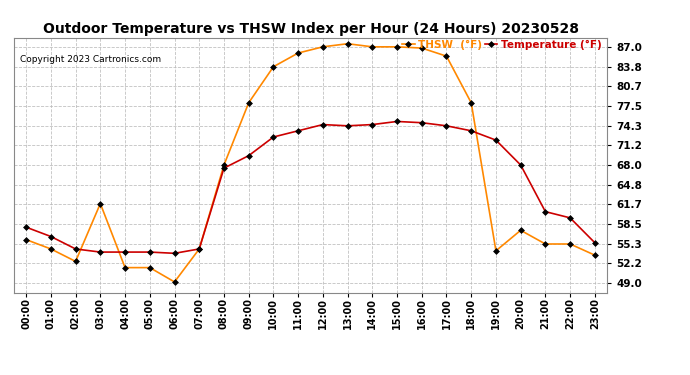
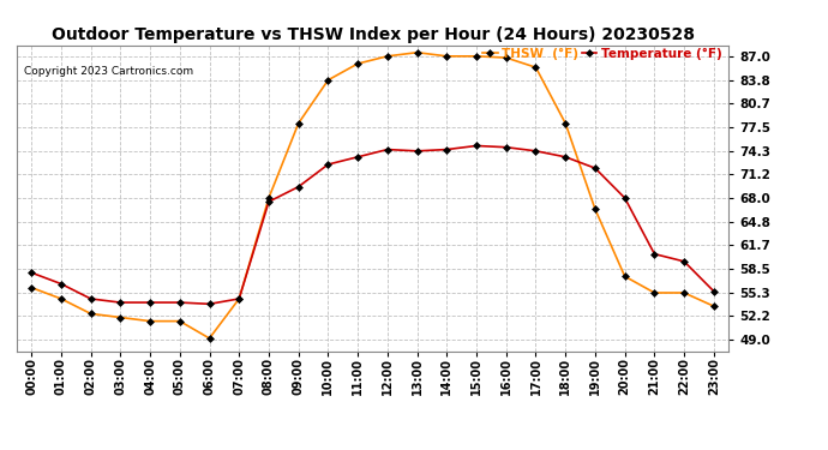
THSW (°F)/03:00: 61.8 -> 52.0
THSW (°F)/19:00: 54.2 -> 66.5
